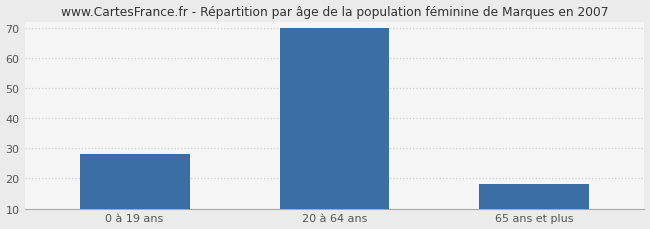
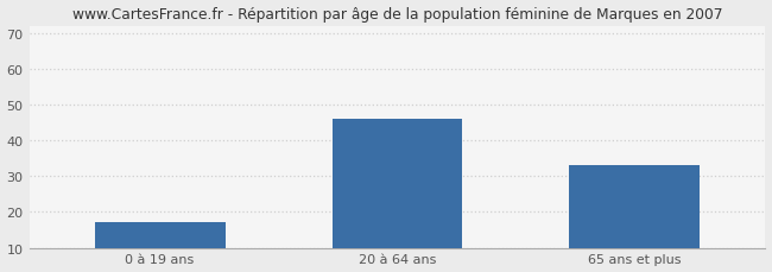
0 à 19 ans: 28 -> 17
20 à 64 ans: 70 -> 46
65 ans et plus: 18 -> 33
